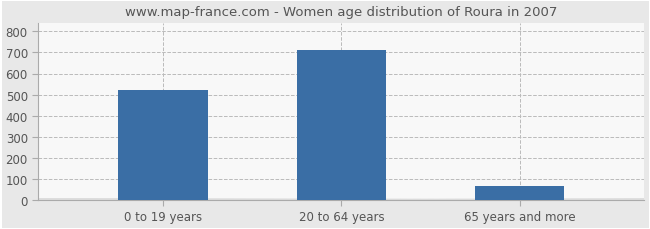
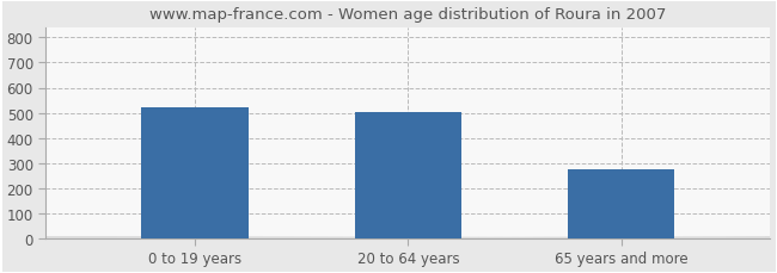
20 to 64 years: 713 -> 505
65 years and more: 65 -> 275
